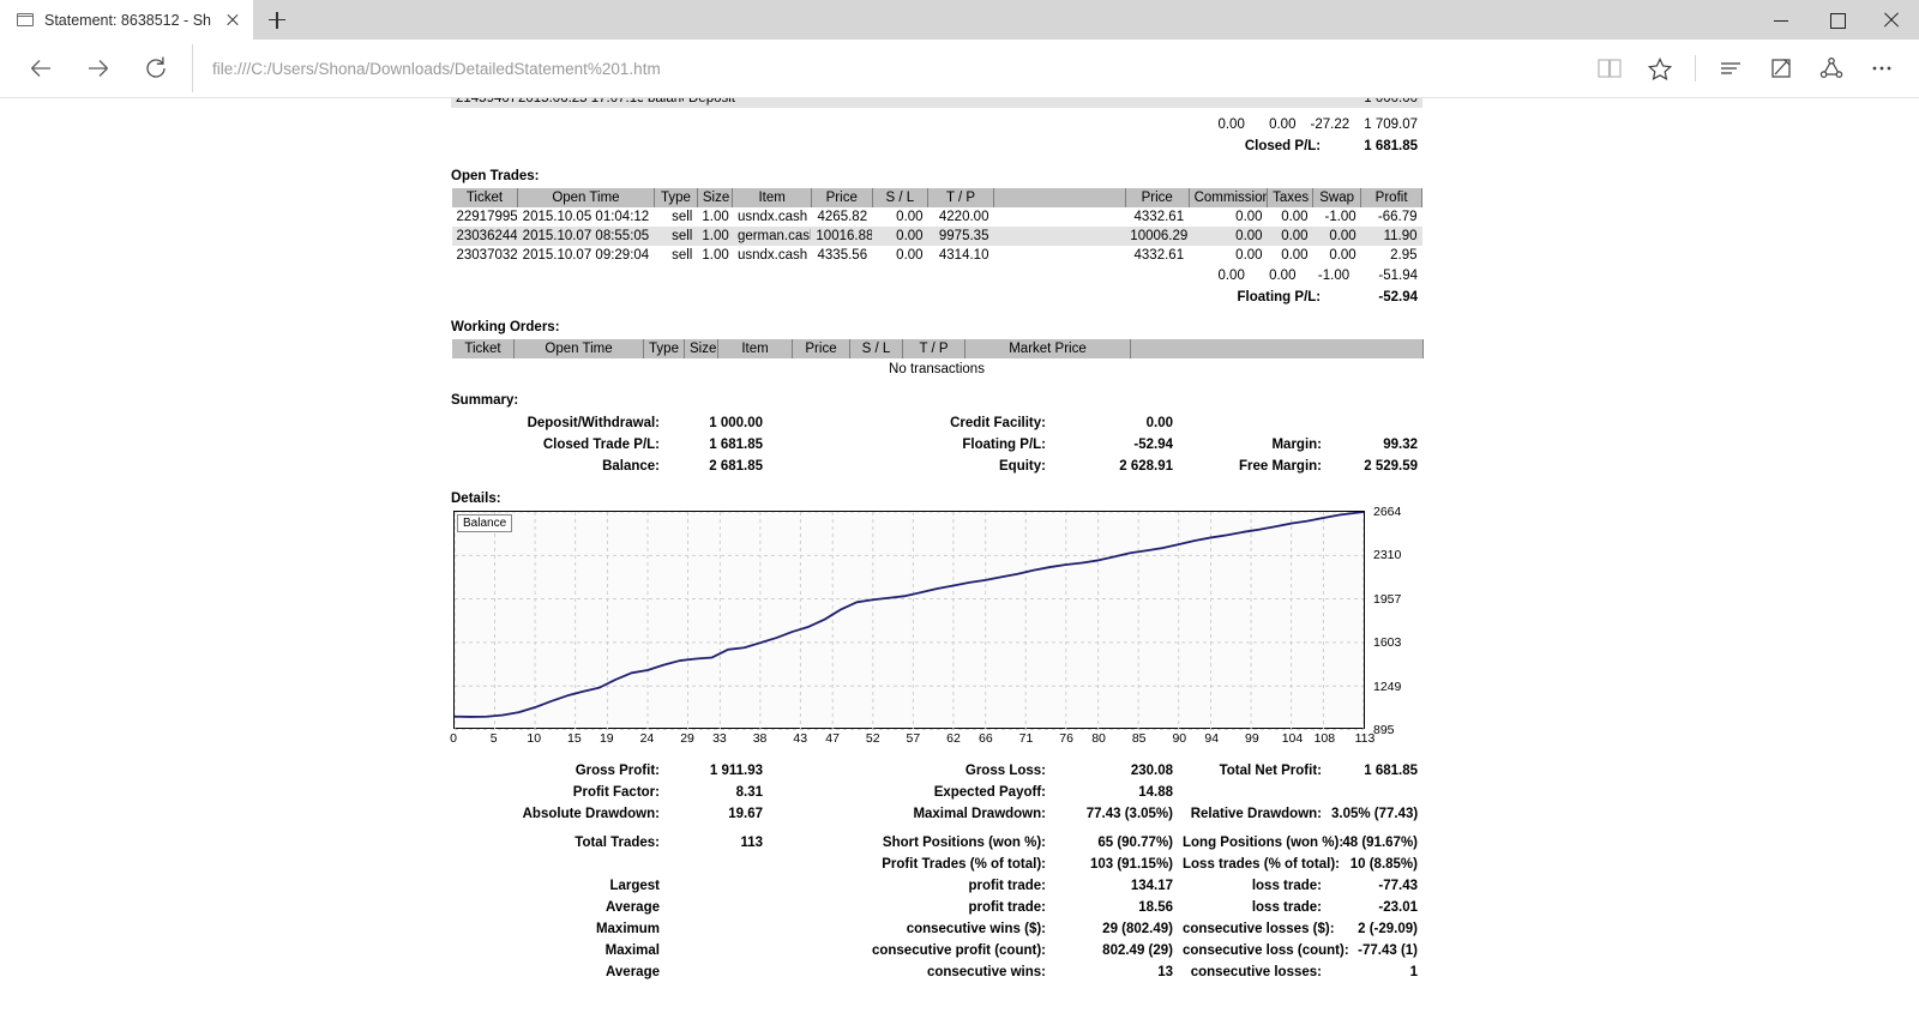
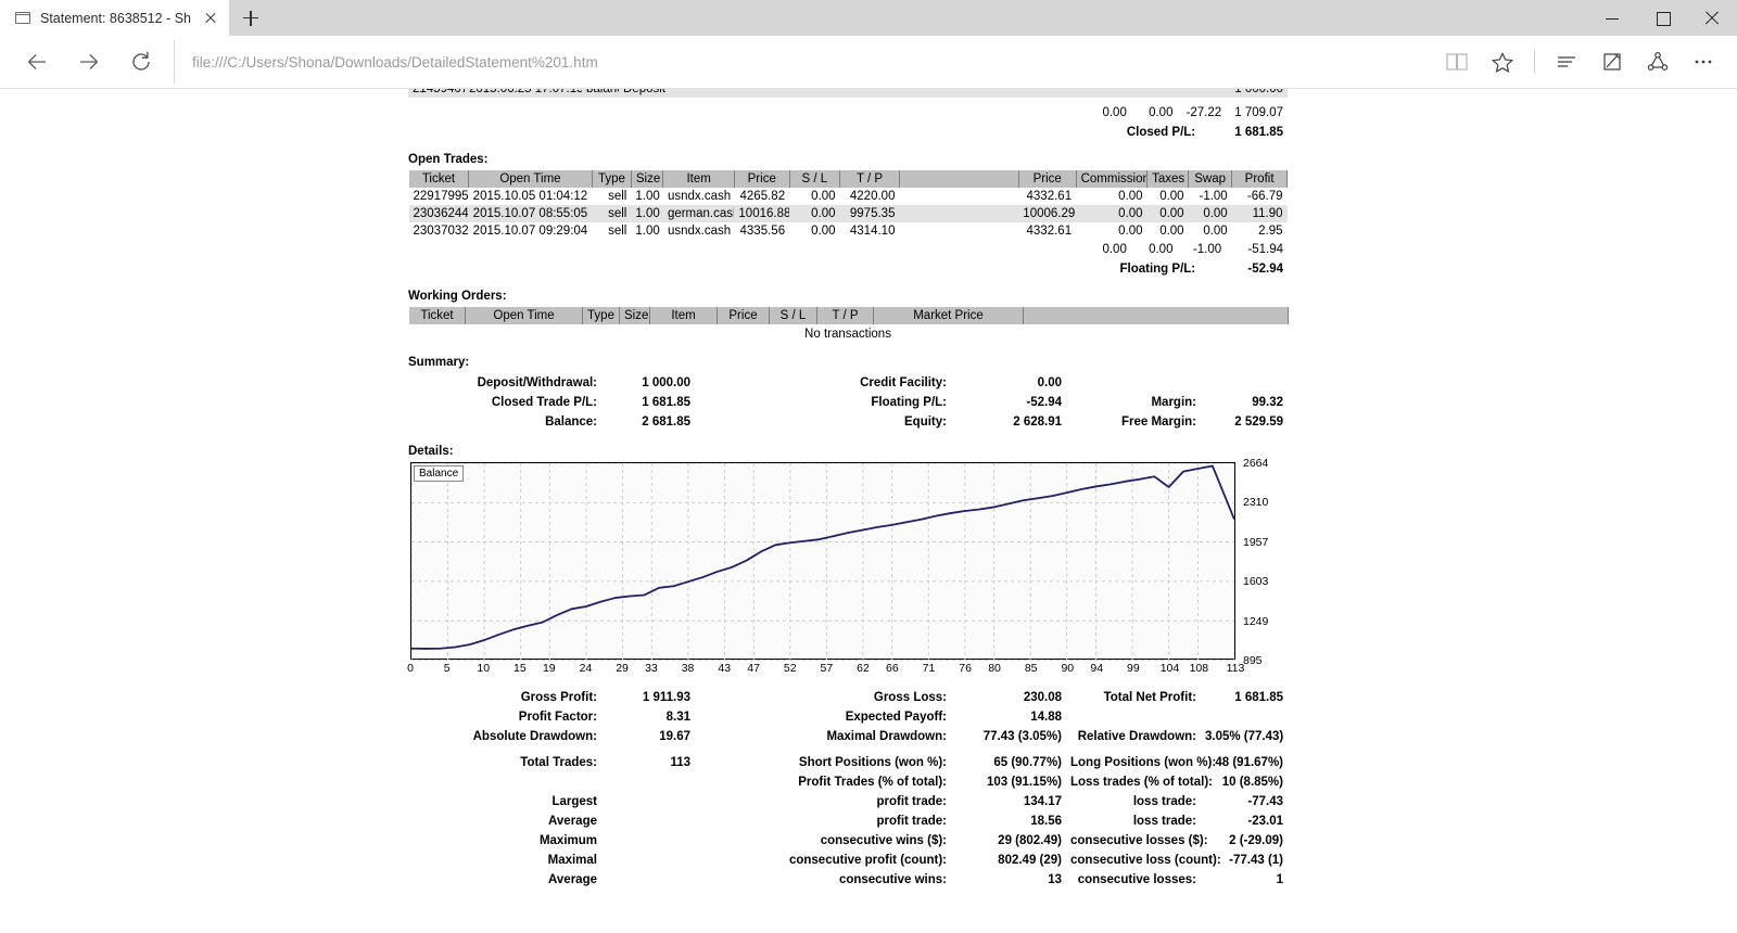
104: 2570 -> 2450
113: 2660 -> 2160
